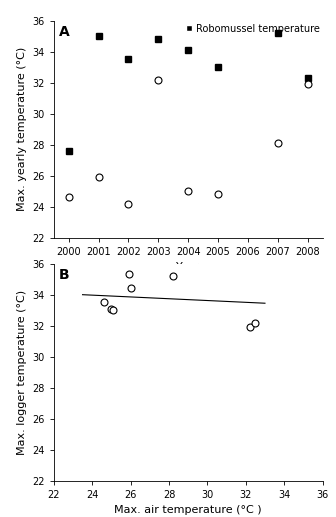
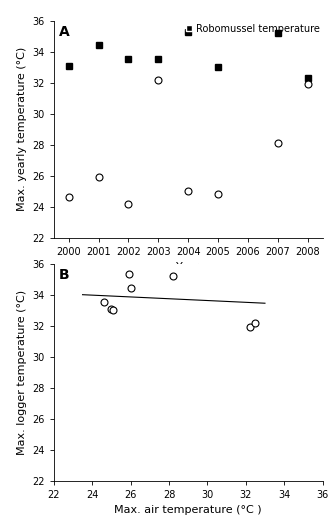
Robomussel temperature/2000: 27.6 -> 33.1
Robomussel temperature/2001: 35.0 -> 34.4
Robomussel temperature/2003: 34.8 -> 33.5
Robomussel temperature/2004: 34.1 -> 35.3
